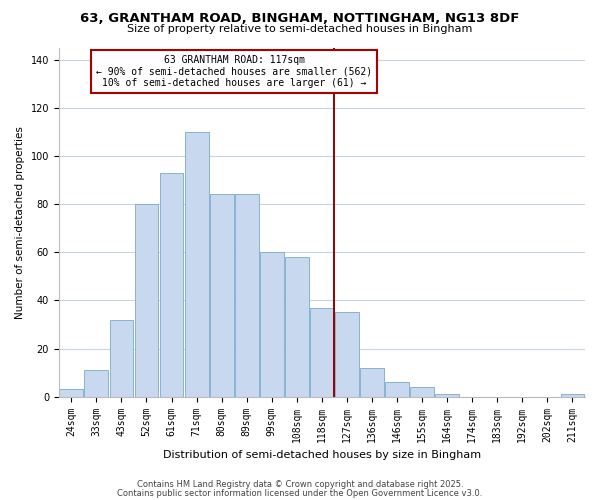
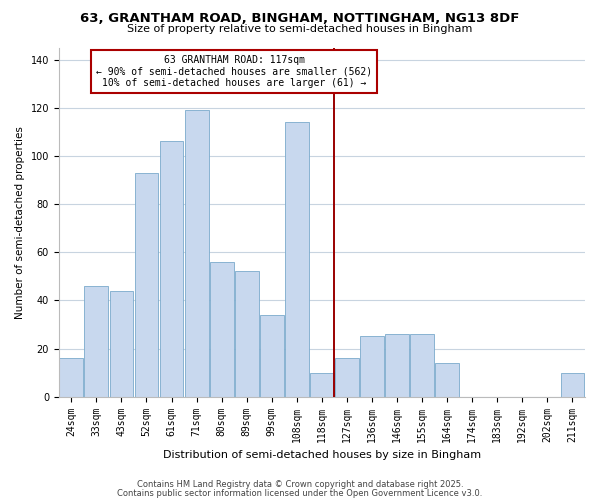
24sqm: 3 -> 16
33sqm: 11 -> 46
43sqm: 32 -> 44
52sqm: 80 -> 93
61sqm: 93 -> 106
71sqm: 110 -> 119
80sqm: 84 -> 56
89sqm: 84 -> 52
99sqm: 60 -> 34
108sqm: 58 -> 114
118sqm: 37 -> 10
127sqm: 35 -> 16
136sqm: 12 -> 25
146sqm: 6 -> 26
155sqm: 4 -> 26
164sqm: 1 -> 14
211sqm: 1 -> 10
